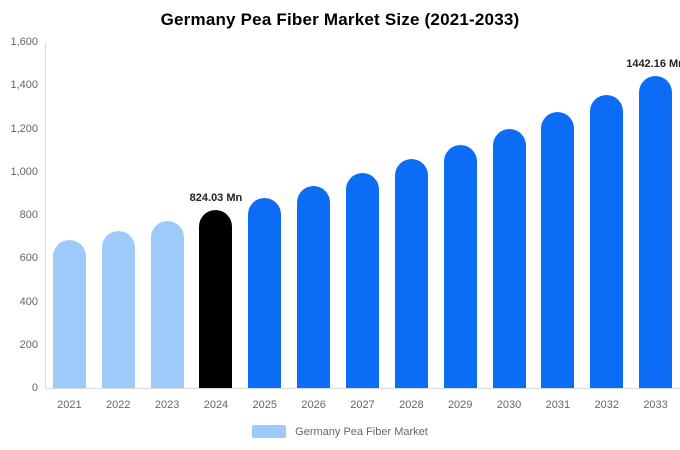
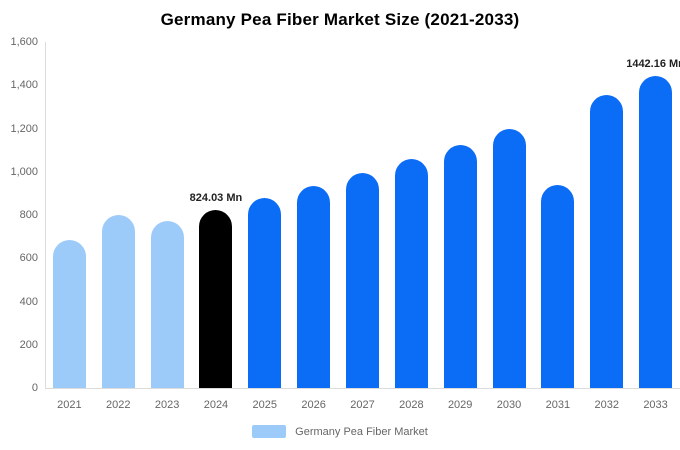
2022: 730 -> 800
2031: 1270 -> 940
